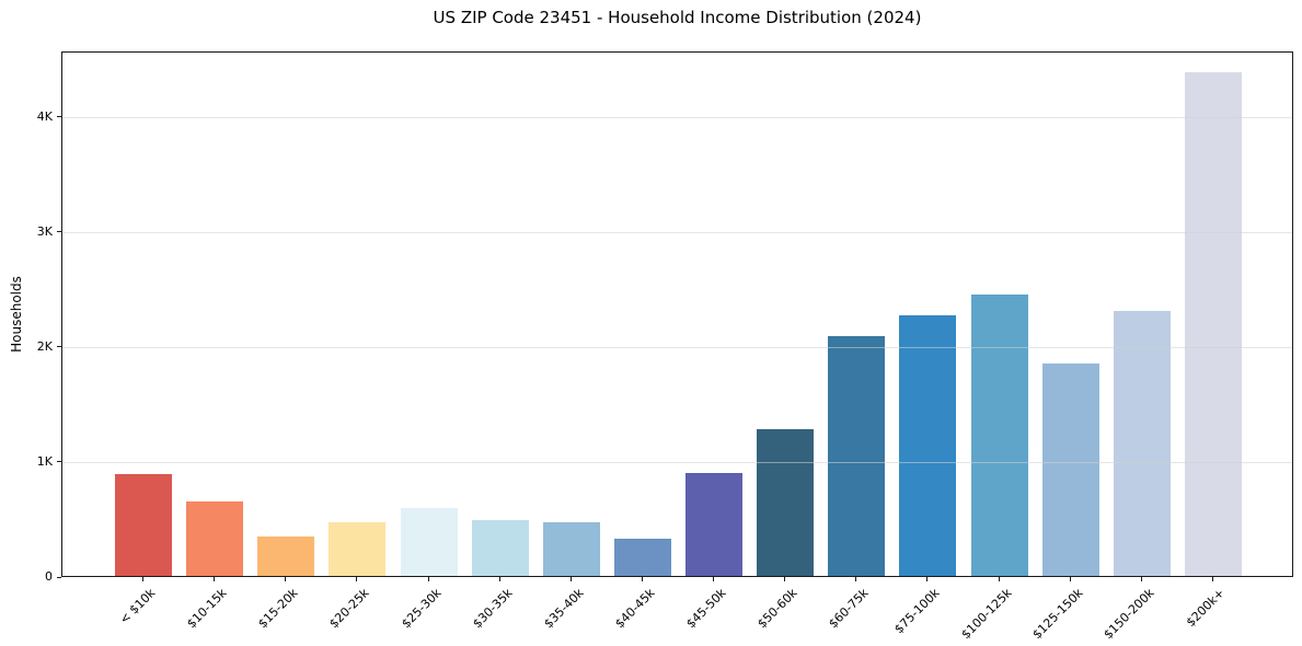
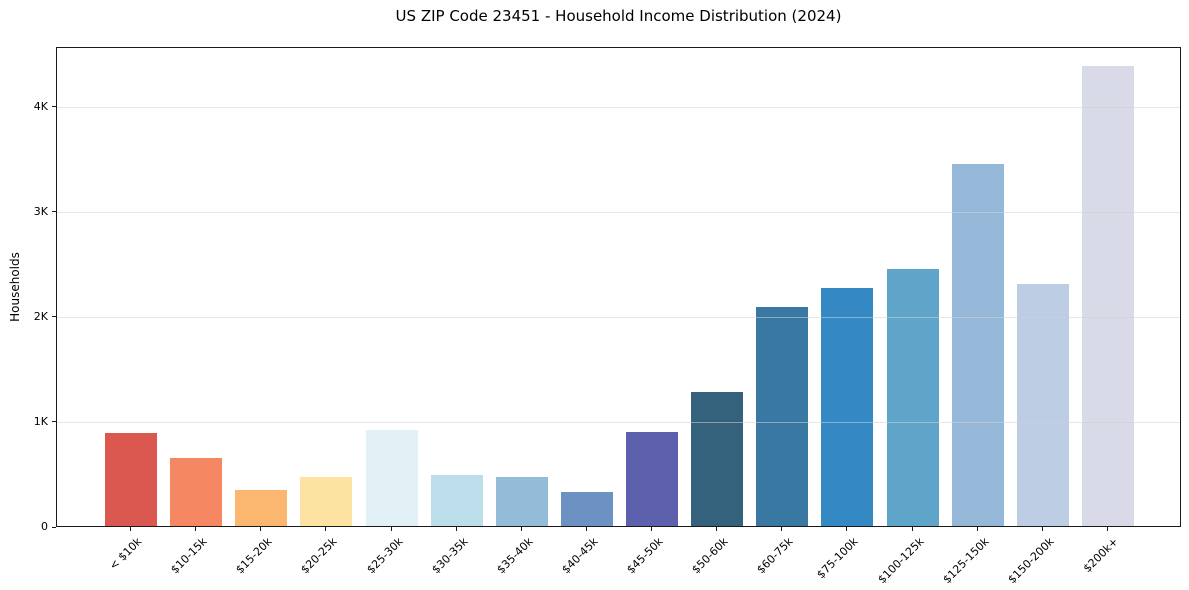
$25-30k: 0.59K -> 0.91K
$125-150k: 1.85K -> 3.45K
